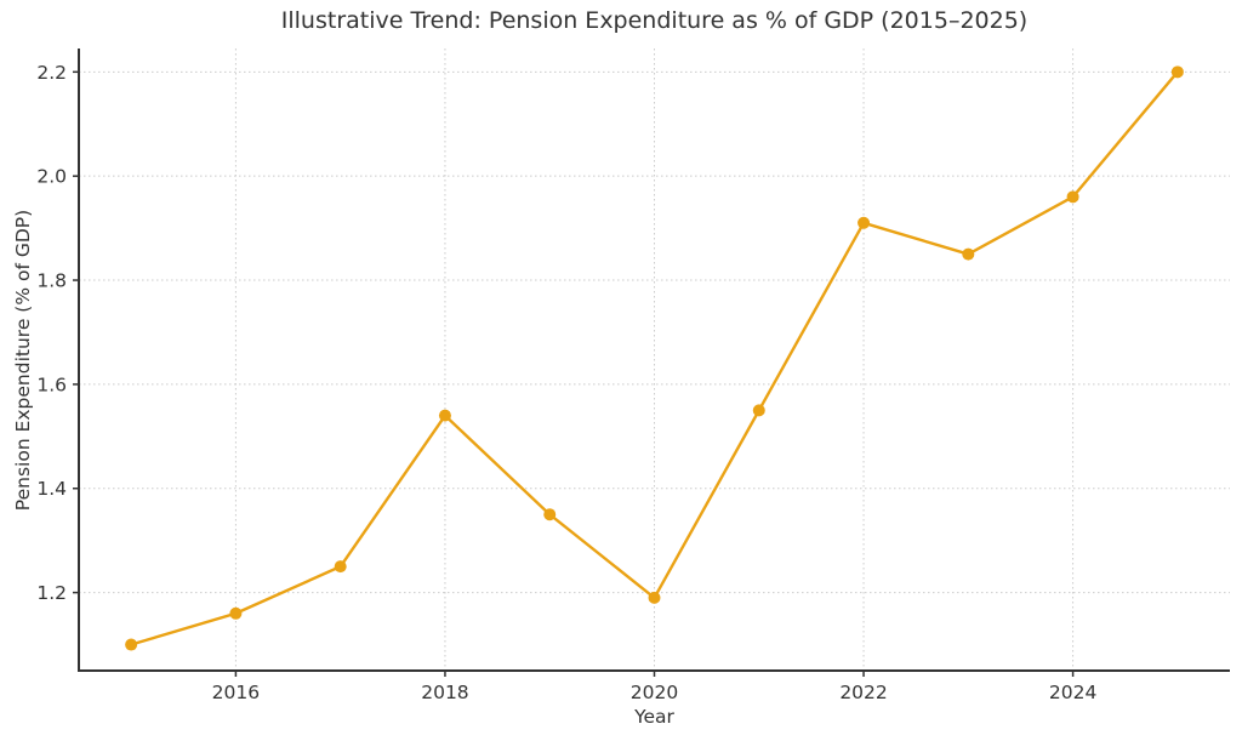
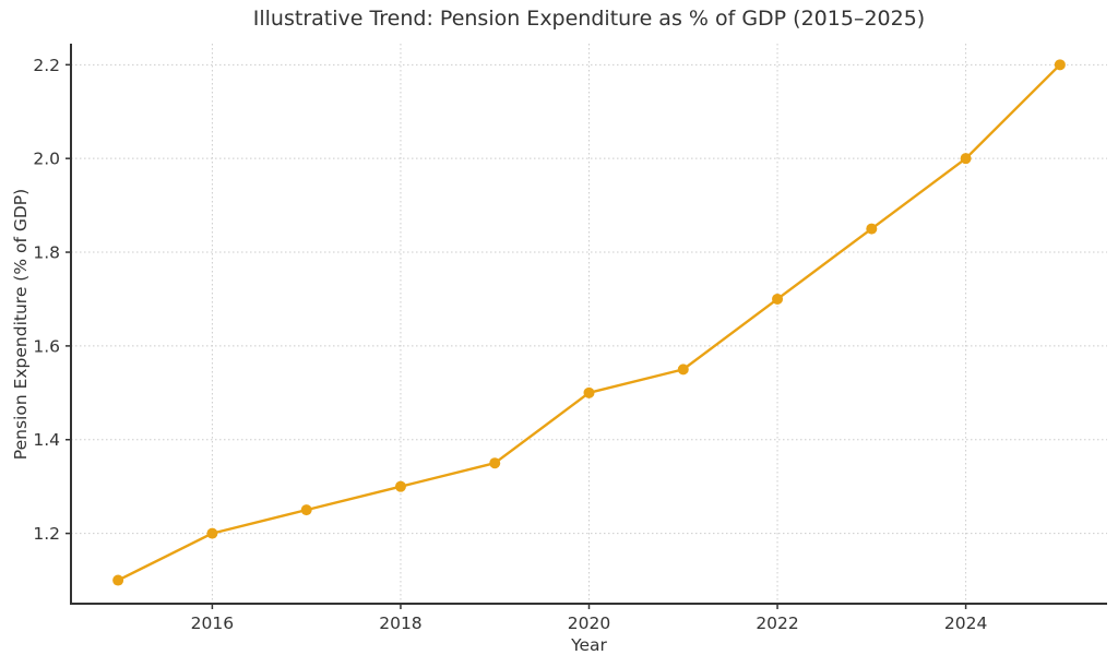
2016: 1.16 -> 1.20
2018: 1.54 -> 1.30
2020: 1.19 -> 1.50
2022: 1.91 -> 1.70
2024: 1.96 -> 2.00
